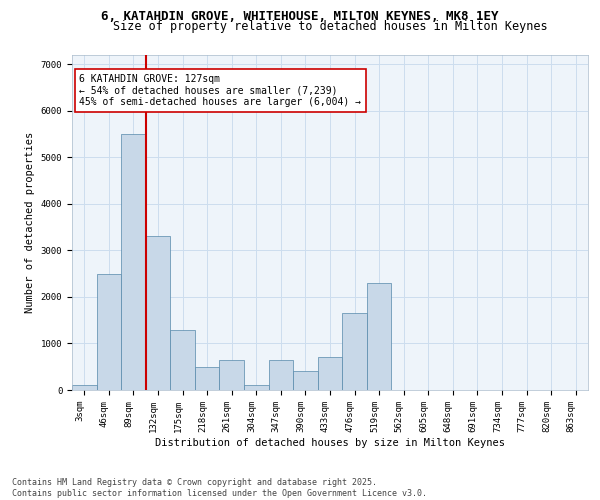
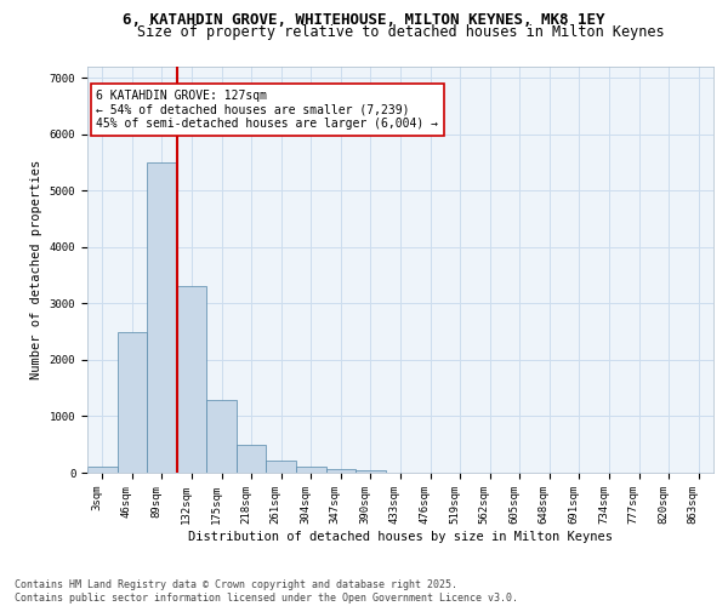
261sqm: 650 -> 220
347sqm: 650 -> 70
390sqm: 400 -> 40
433sqm: 700 -> 10
476sqm: 1650 -> 0
519sqm: 2300 -> 0
